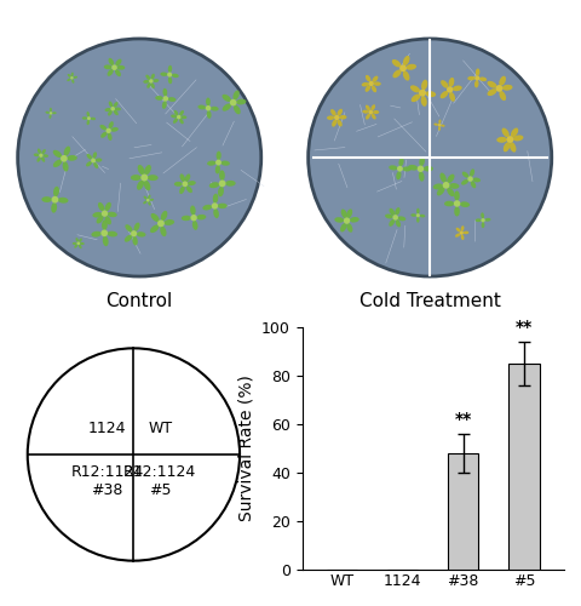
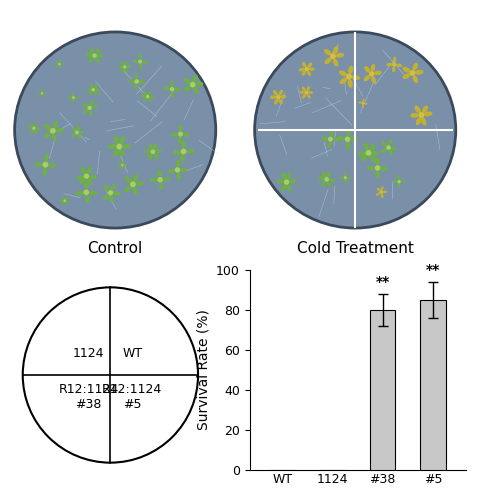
#38: 48 -> 80
